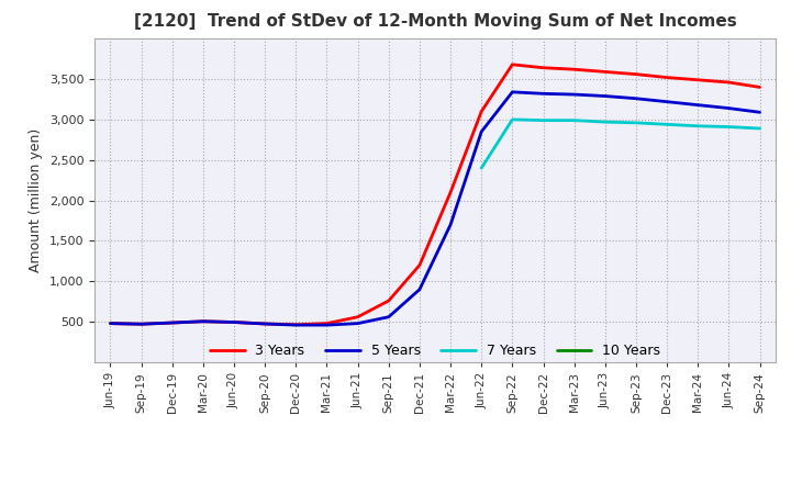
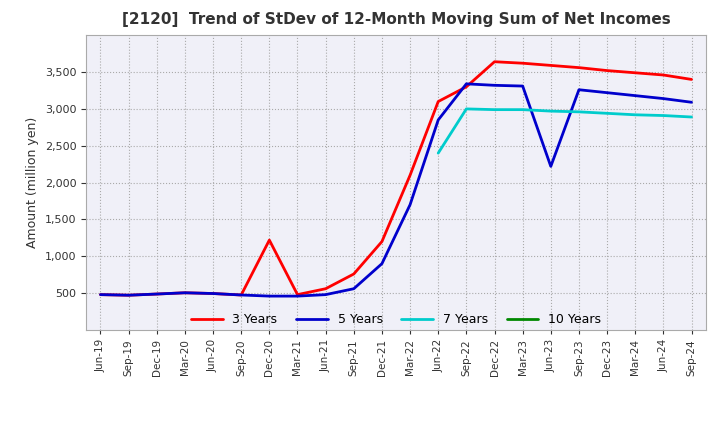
3 Years/Dec-20: 460 -> 1,220
3 Years/Sep-22: 3,680 -> 3,300
5 Years/Jun-23: 3,290 -> 2,220
